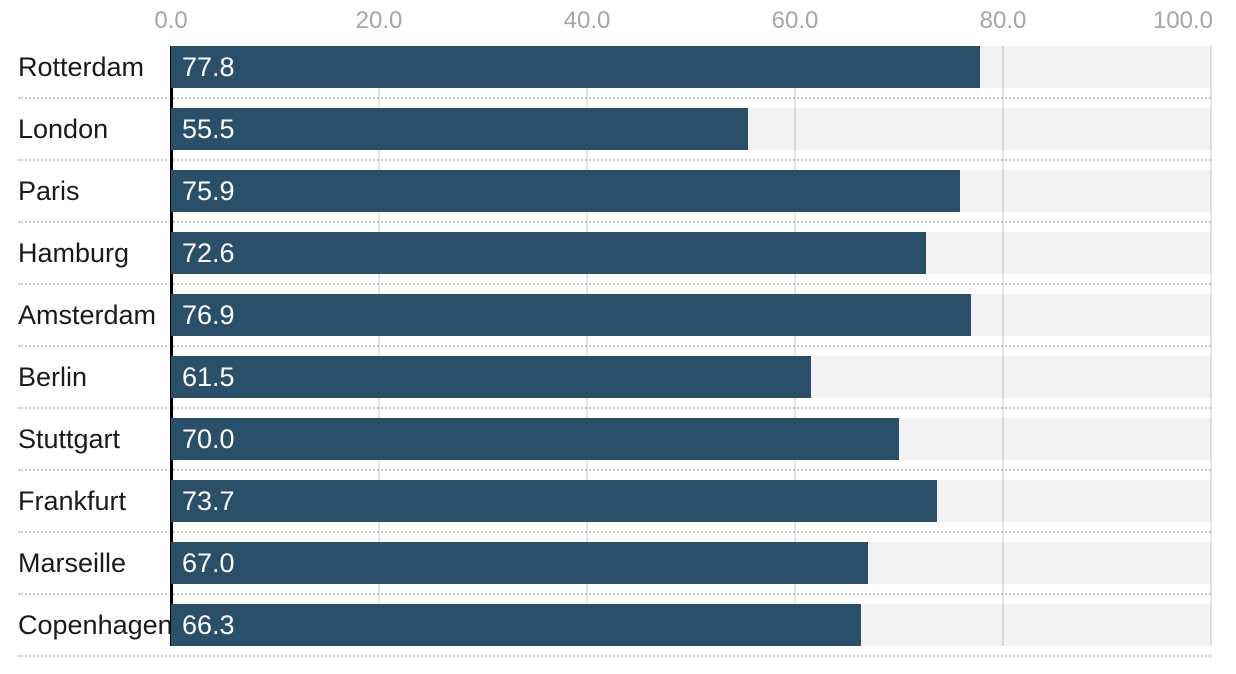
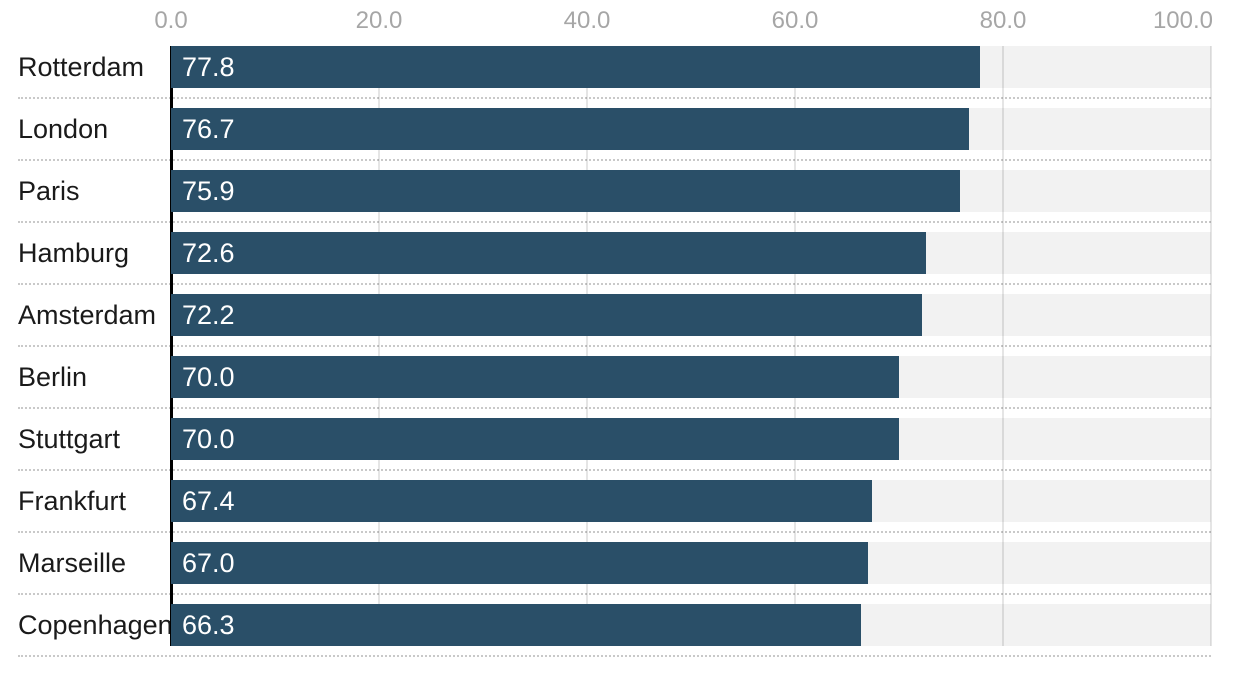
London: 55.5 -> 76.7
Amsterdam: 76.9 -> 72.2
Berlin: 61.5 -> 70.0
Frankfurt: 73.7 -> 67.4
